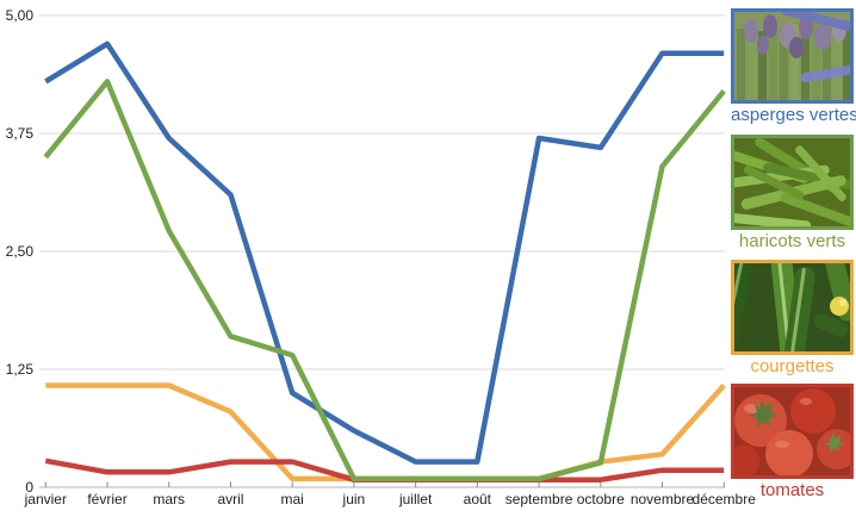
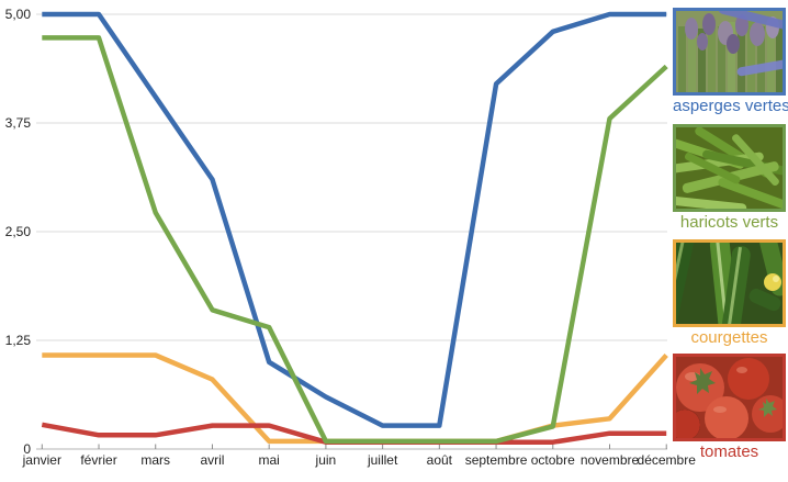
asperges vertes/janvier: 4,3 -> 5,0
haricots verts/janvier: 3,5 -> 4,7
asperges vertes/février: 4,7 -> 5,0
haricots verts/février: 4,3 -> 4,7
asperges vertes/mars: 3,7 -> 4,0
asperges vertes/septembre: 3,7 -> 4,2
asperges vertes/octobre: 3,6 -> 4,8
asperges vertes/novembre: 4,6 -> 5,0
haricots verts/novembre: 3,4 -> 3,8
asperges vertes/décembre: 4,6 -> 5,0
haricots verts/décembre: 4,2 -> 4,4
